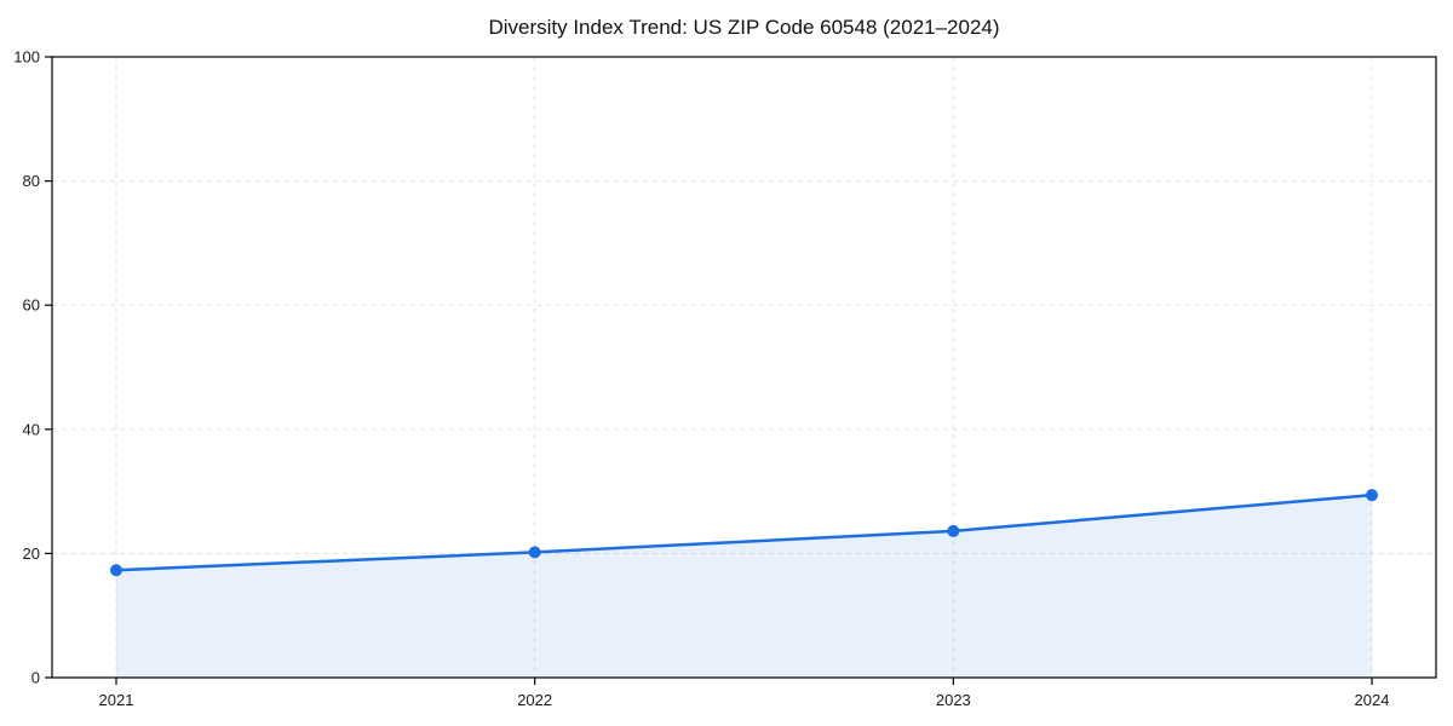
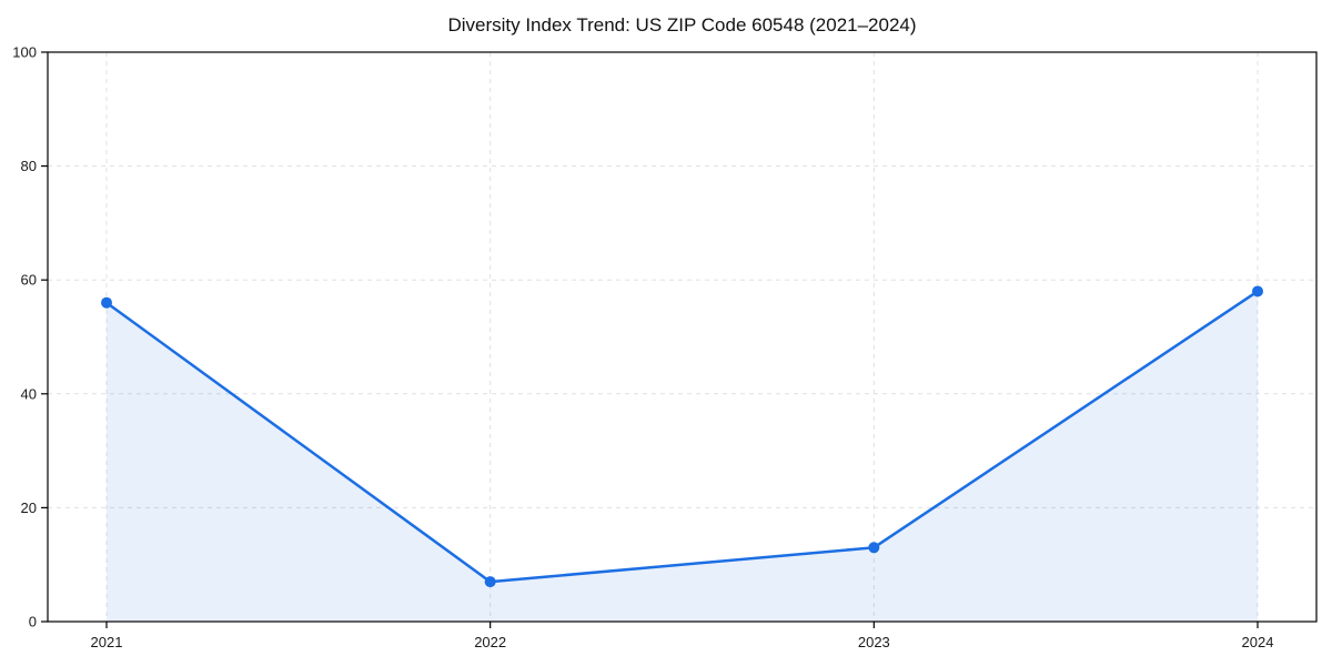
2021: 17 -> 56
2022: 20 -> 7
2023: 24 -> 13
2024: 29 -> 58
